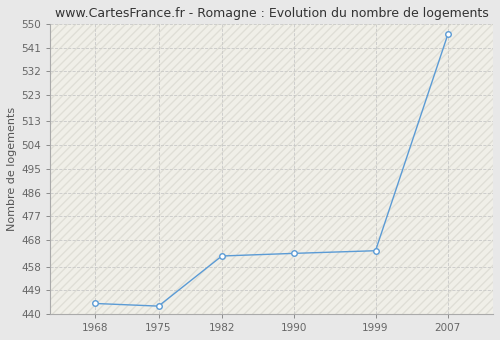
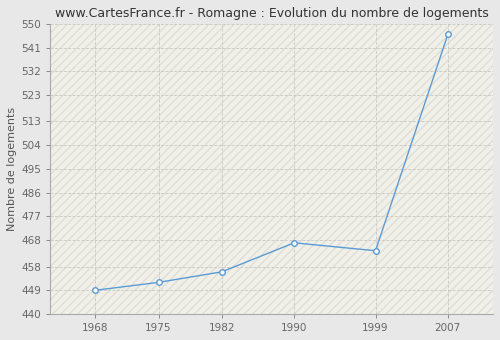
1968: 444 -> 449
1975: 443 -> 452
1982: 462 -> 456
1990: 463 -> 467
